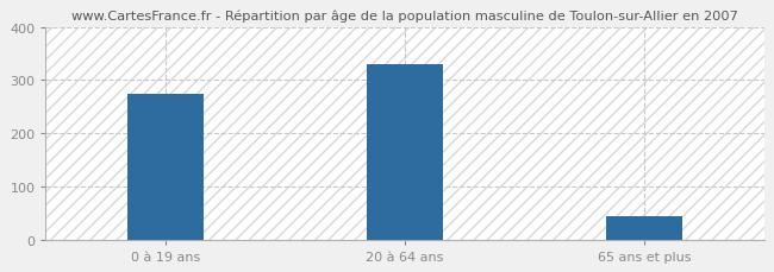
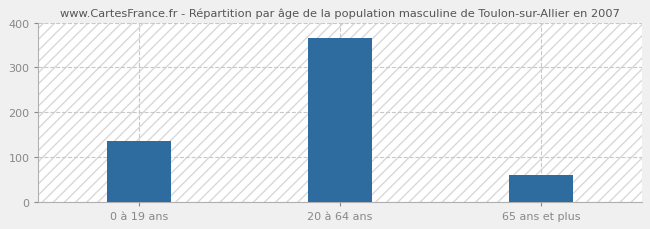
0 à 19 ans: 275 -> 136
20 à 64 ans: 330 -> 365
65 ans et plus: 45 -> 60
